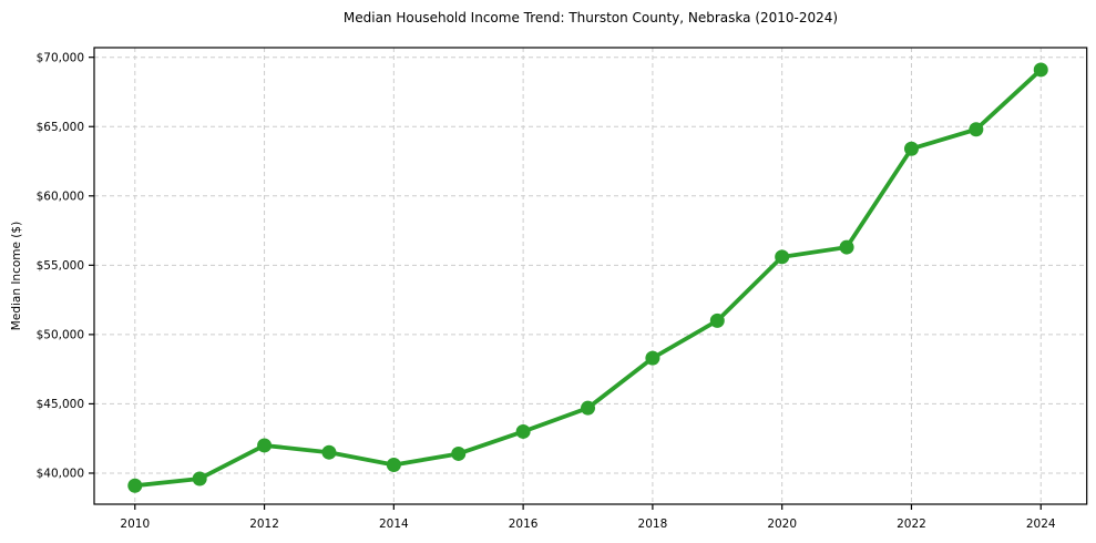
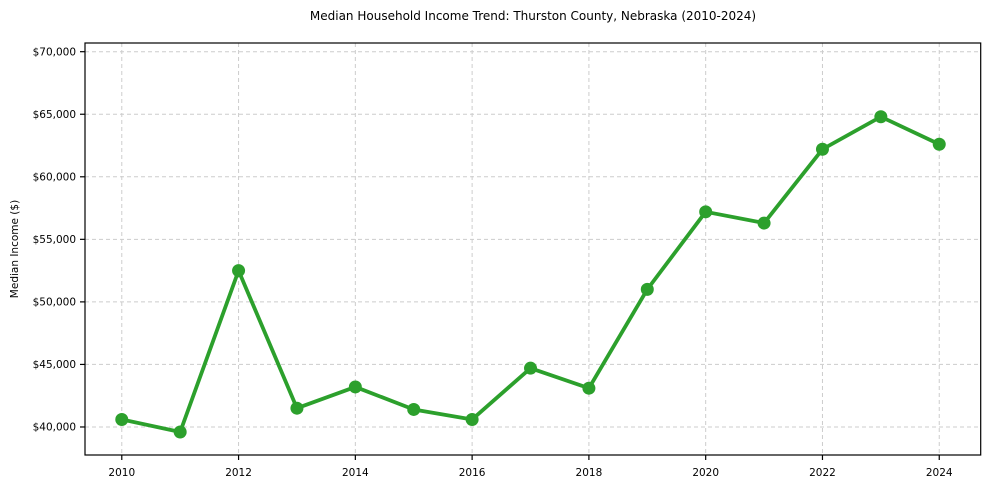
2010: $39100 -> $40600
2012: $42000 -> $52500
2014: $40600 -> $43200
2016: $43000 -> $40600
2018: $48300 -> $43100
2020: $55600 -> $57200
2022: $63400 -> $62200
2024: $69100 -> $62600
